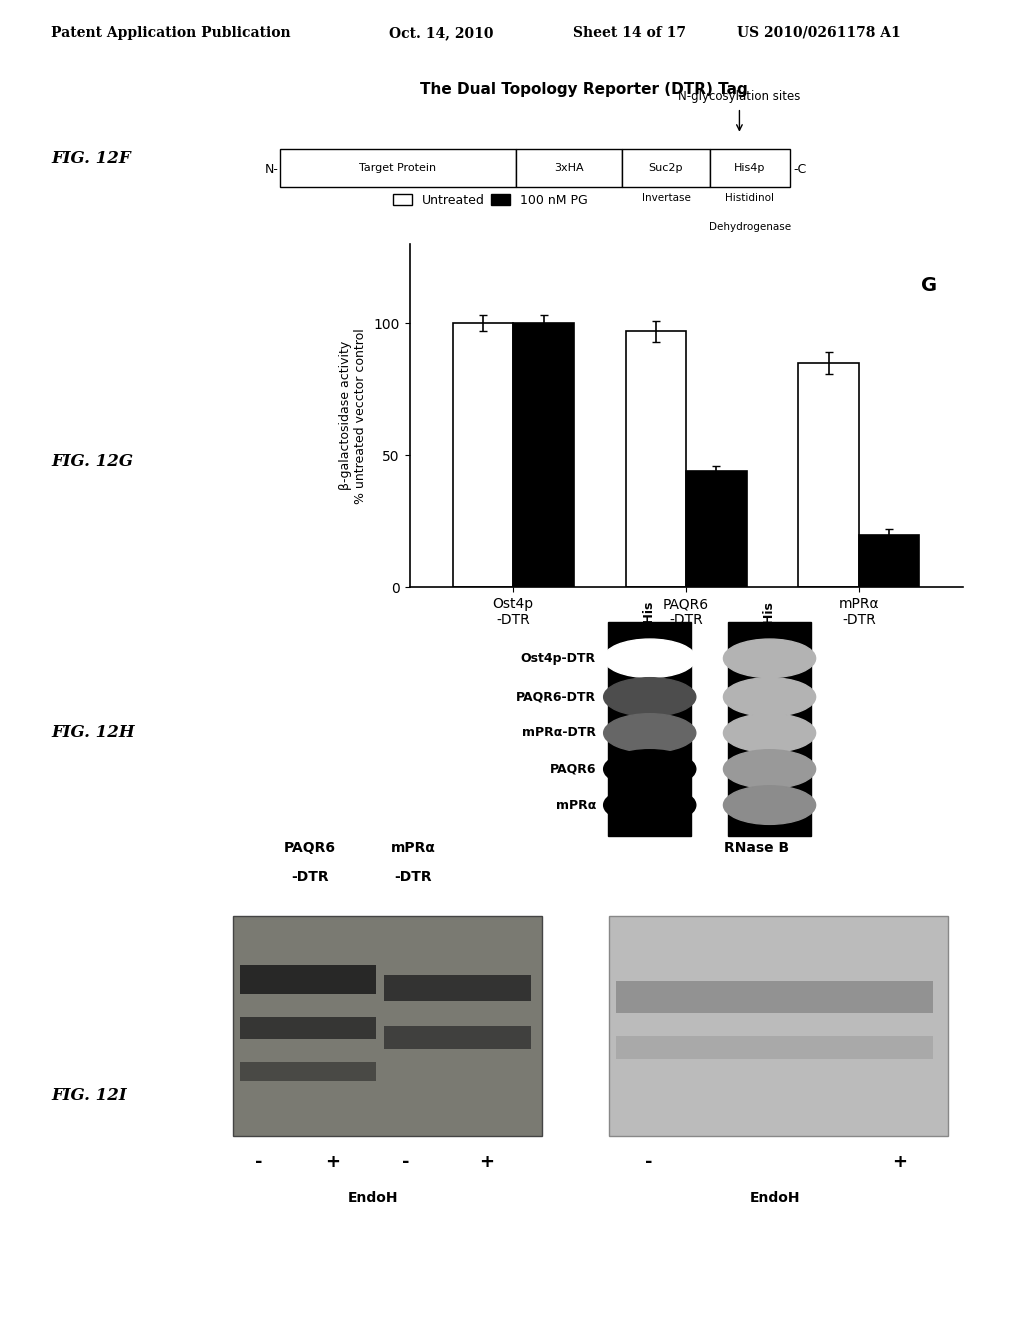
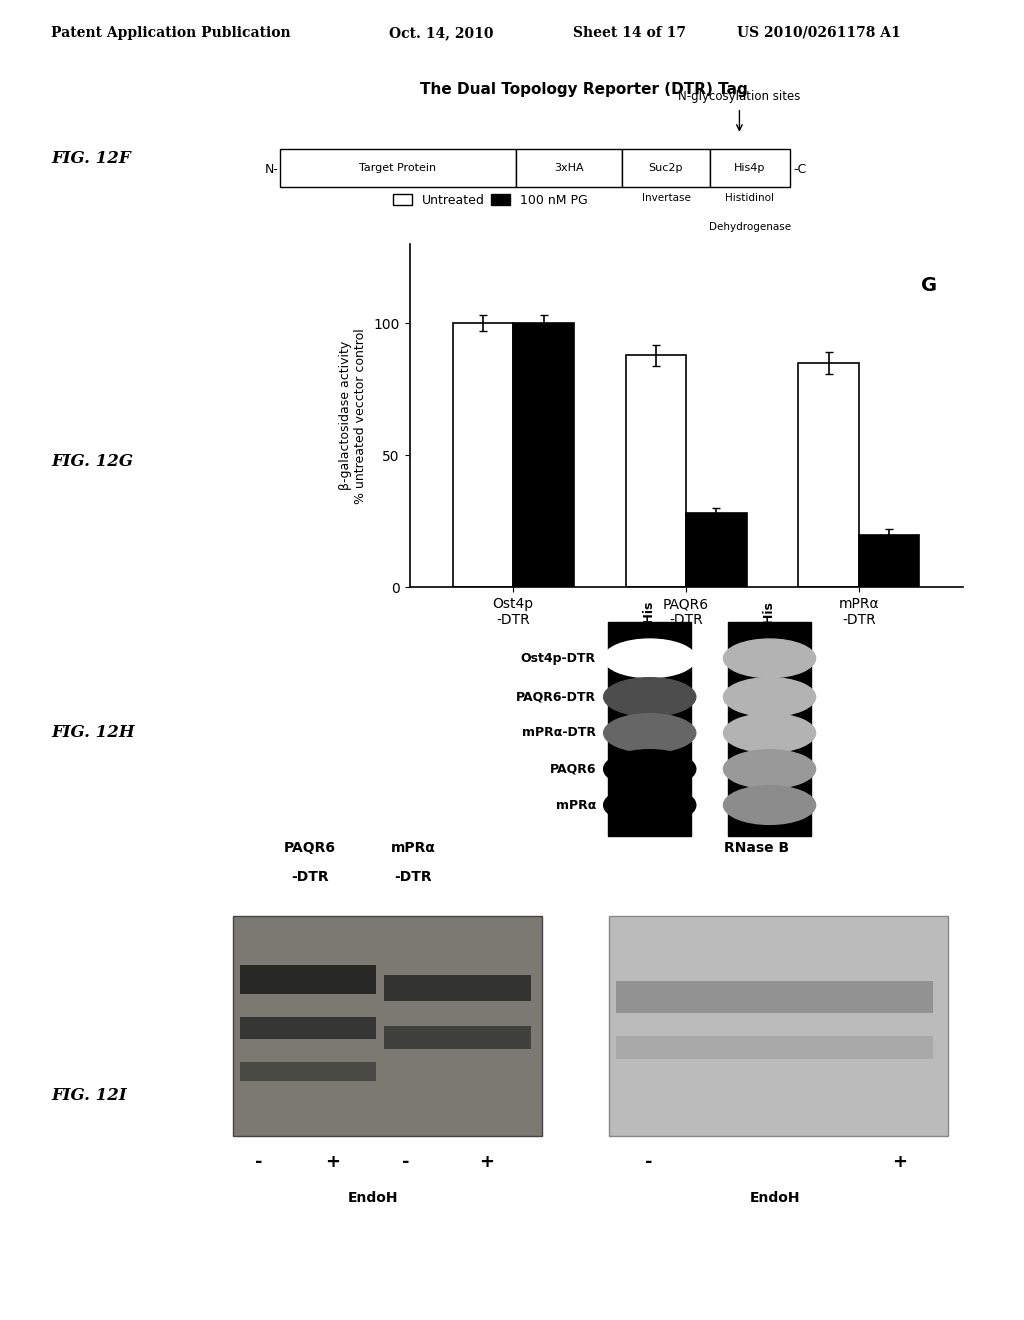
Untreated/PAQR6 -DTR: 97 -> 88
100 nM PG/PAQR6 -DTR: 44 -> 28
